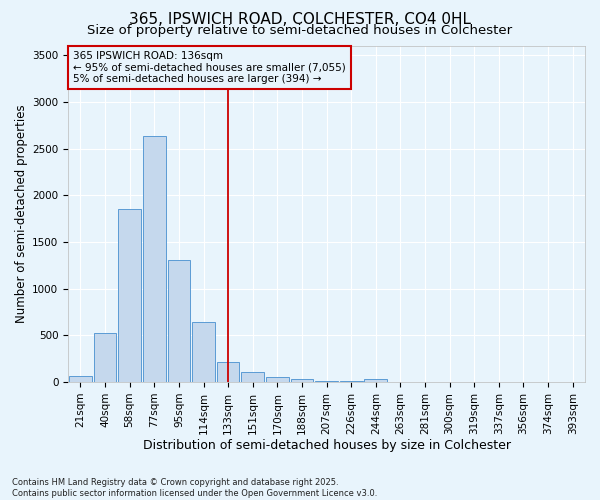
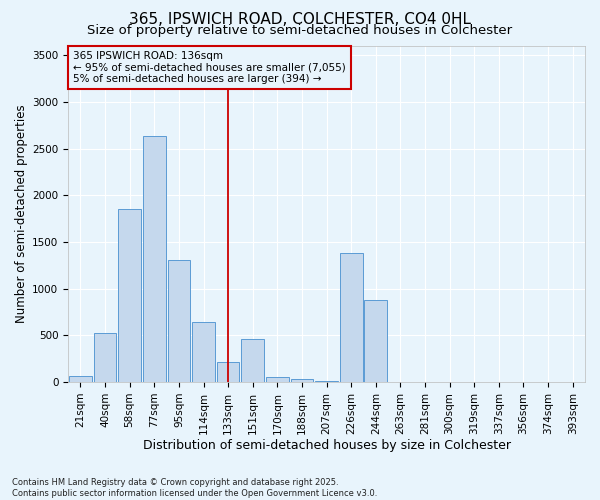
151sqm: 100 -> 460
226sqm: 10 -> 1380
244sqm: 30 -> 880
